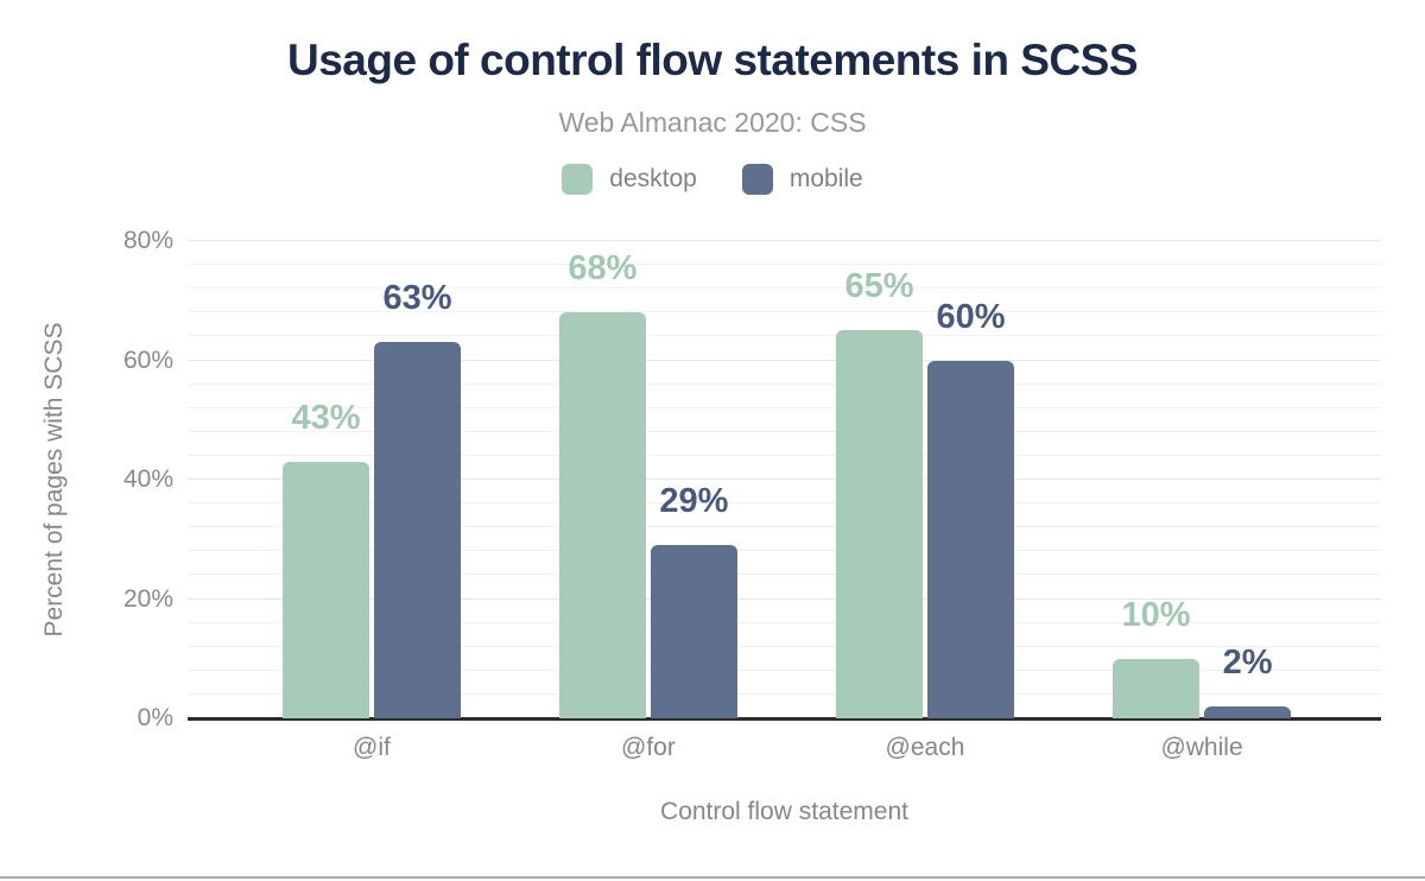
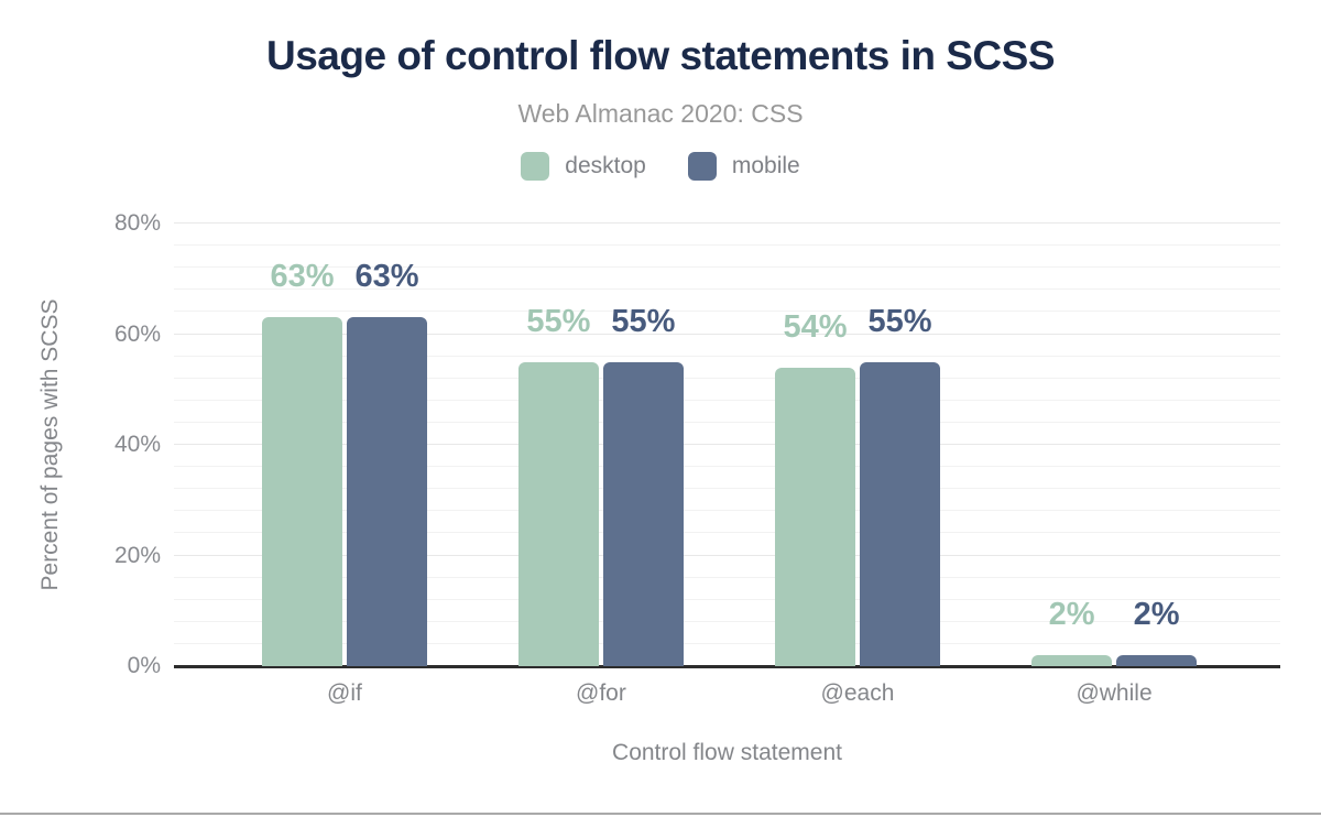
desktop/@if: 43% -> 63%
desktop/@for: 68% -> 55%
mobile/@for: 29% -> 55%
desktop/@each: 65% -> 54%
mobile/@each: 60% -> 55%
desktop/@while: 10% -> 2%
